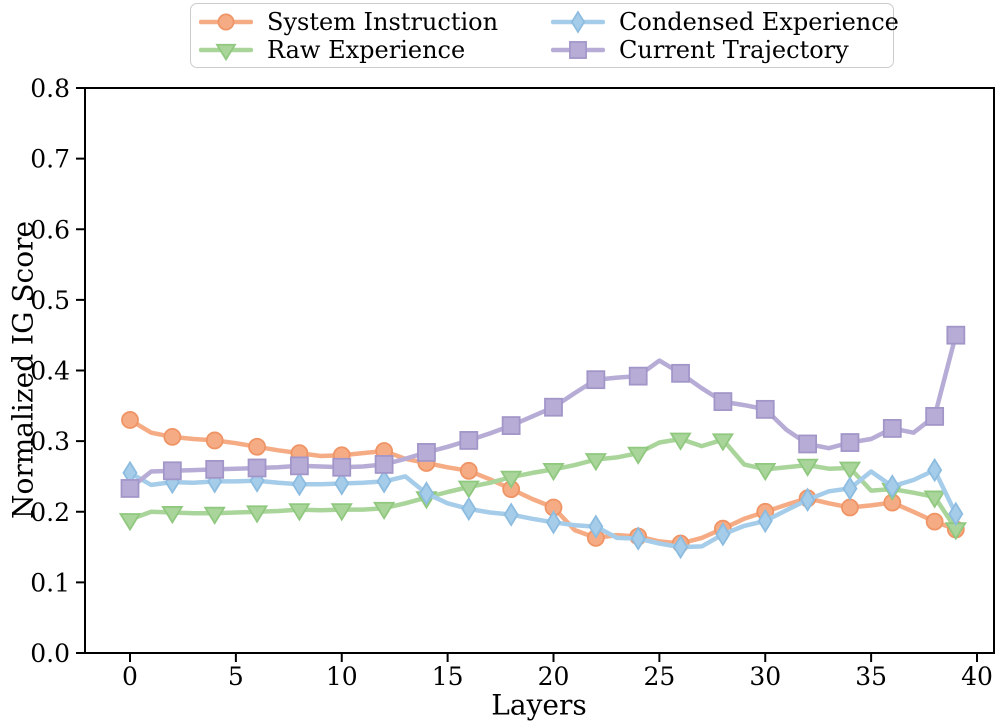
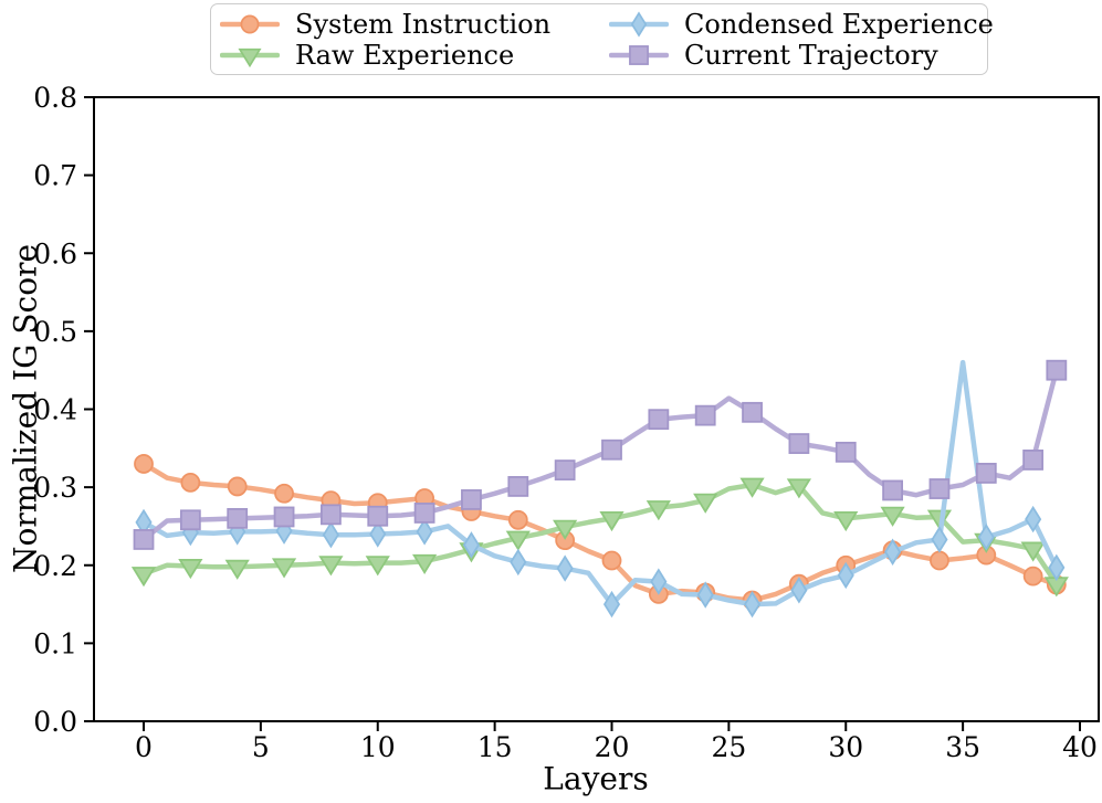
Condensed Experience/20: 0.18 -> 0.15
Condensed Experience/35: 0.26 -> 0.46
